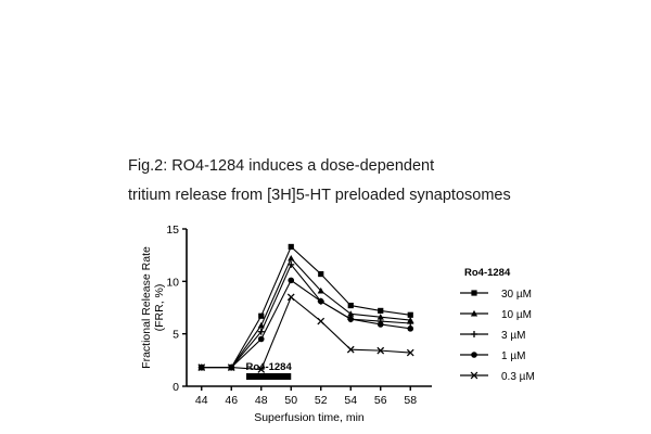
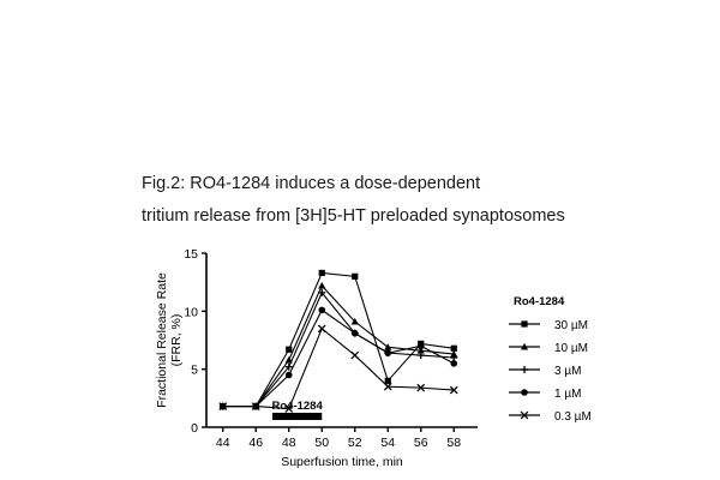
30 µM/52: 11 -> 13
30 µM/54: 8 -> 4
1 µM/56: 6 -> 7
